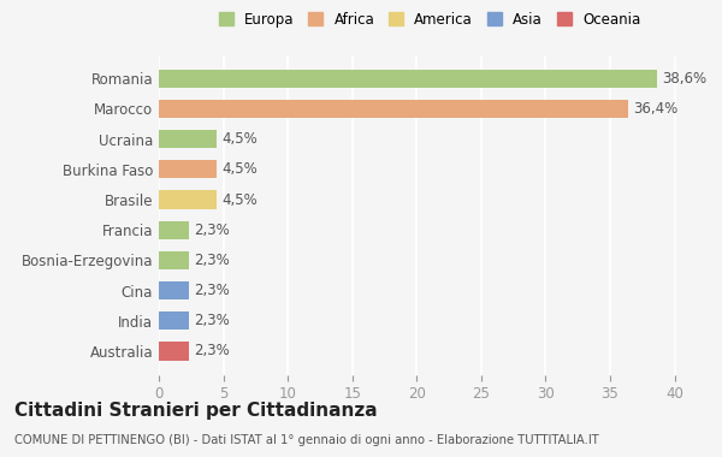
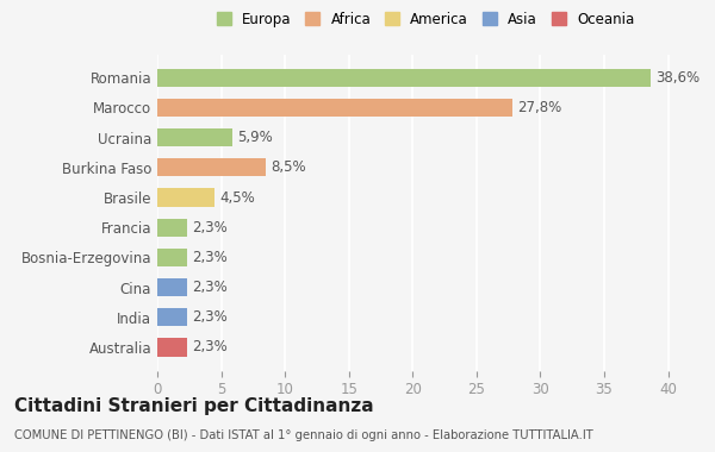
Marocco: 36,4% -> 27,8%
Ucraina: 4,5% -> 5,9%
Burkina Faso: 4,5% -> 8,5%
